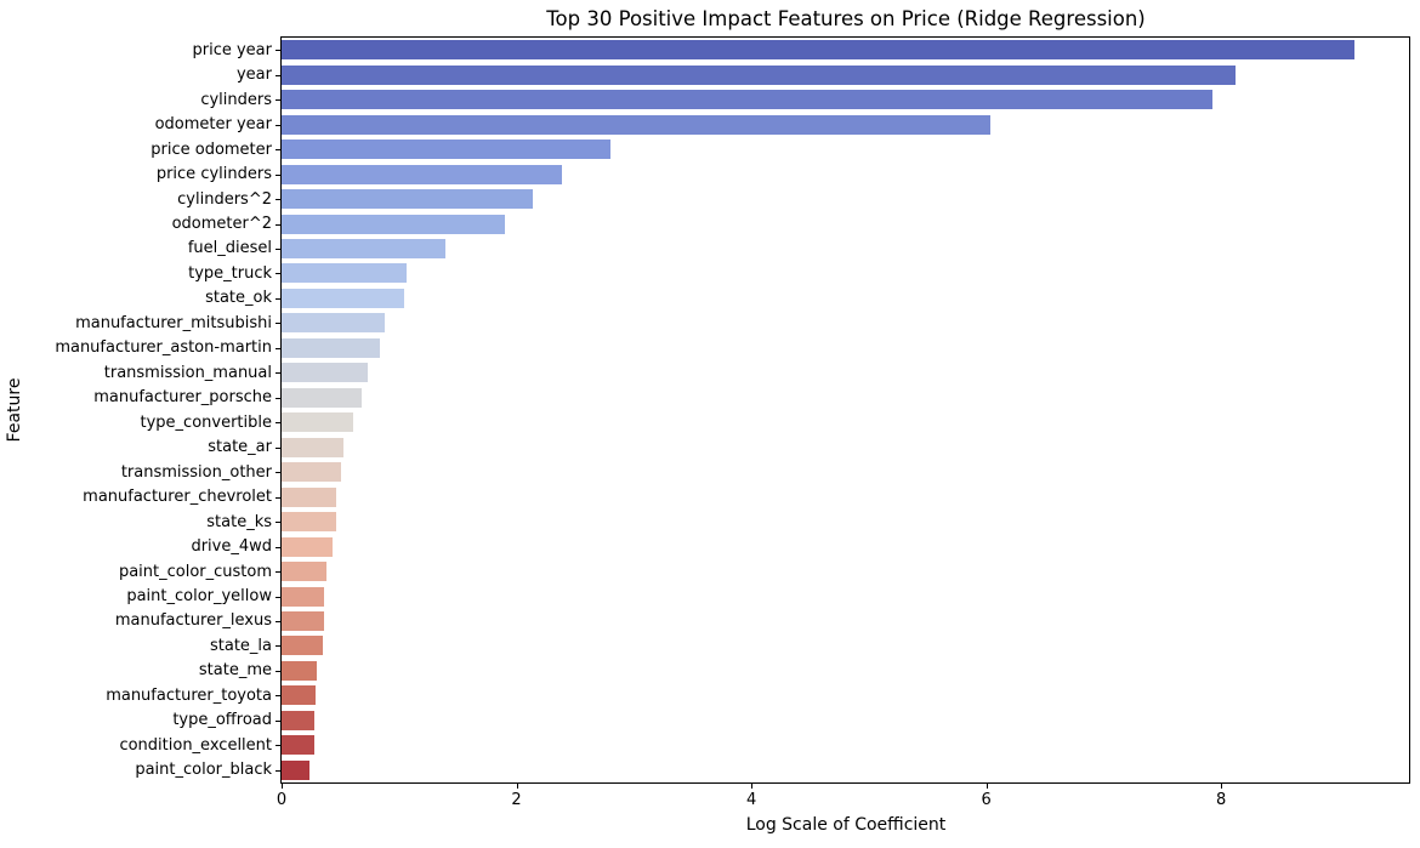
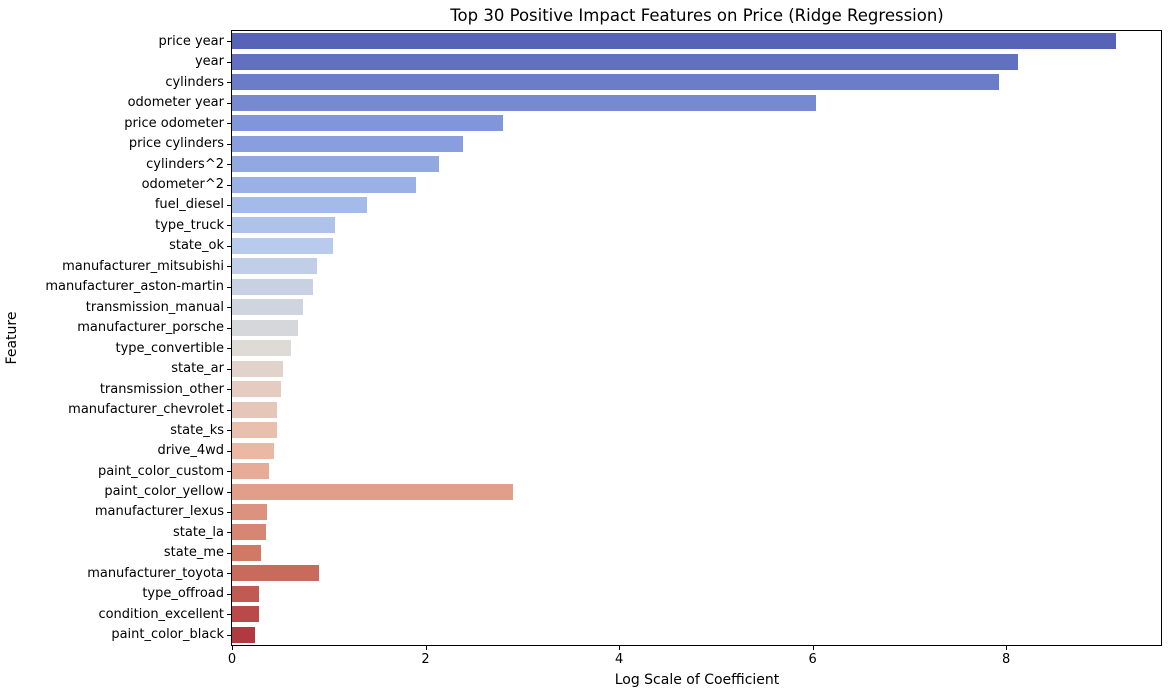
paint_color_yellow: 0.4 -> 2.9
manufacturer_toyota: 0.3 -> 0.9
